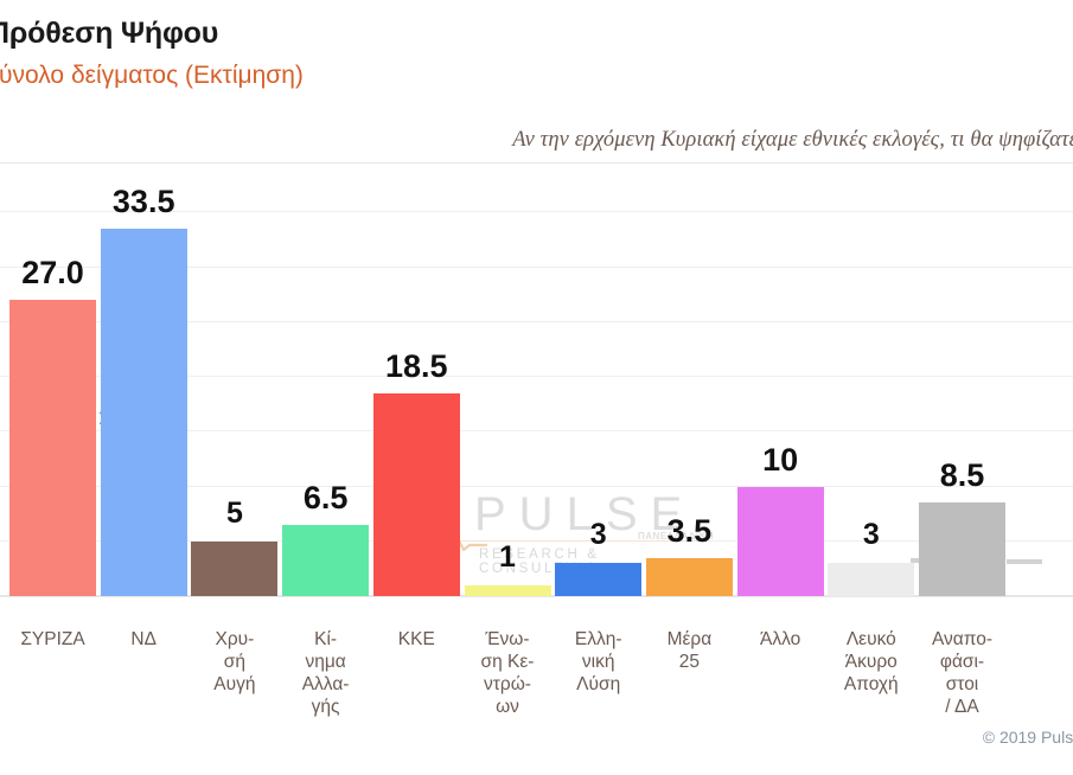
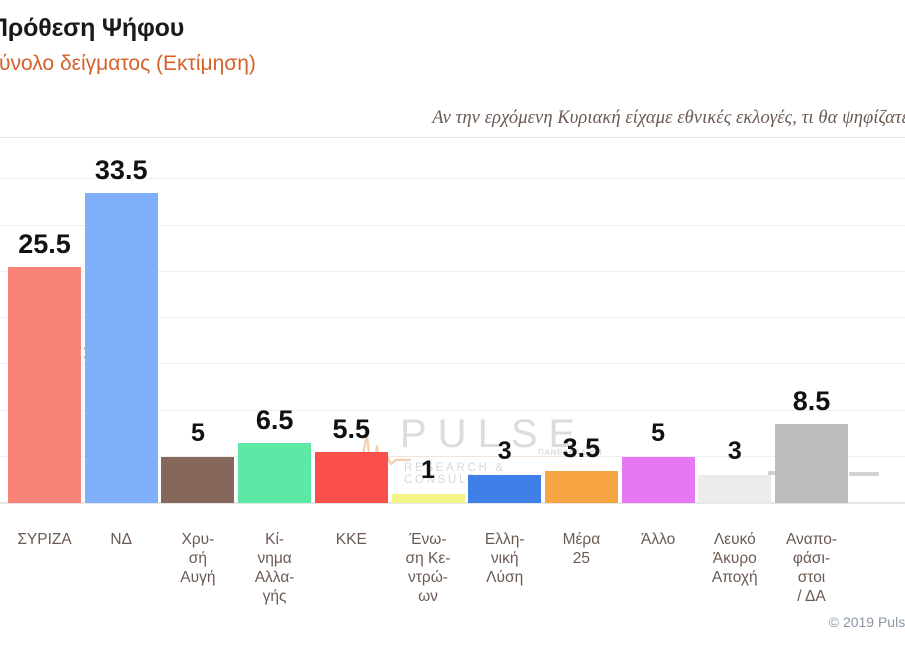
ΣΥΡΙΖΑ: 27.0 -> 25.5
ΚΚΕ: 18.5 -> 5.5
Άλλο: 10 -> 5
